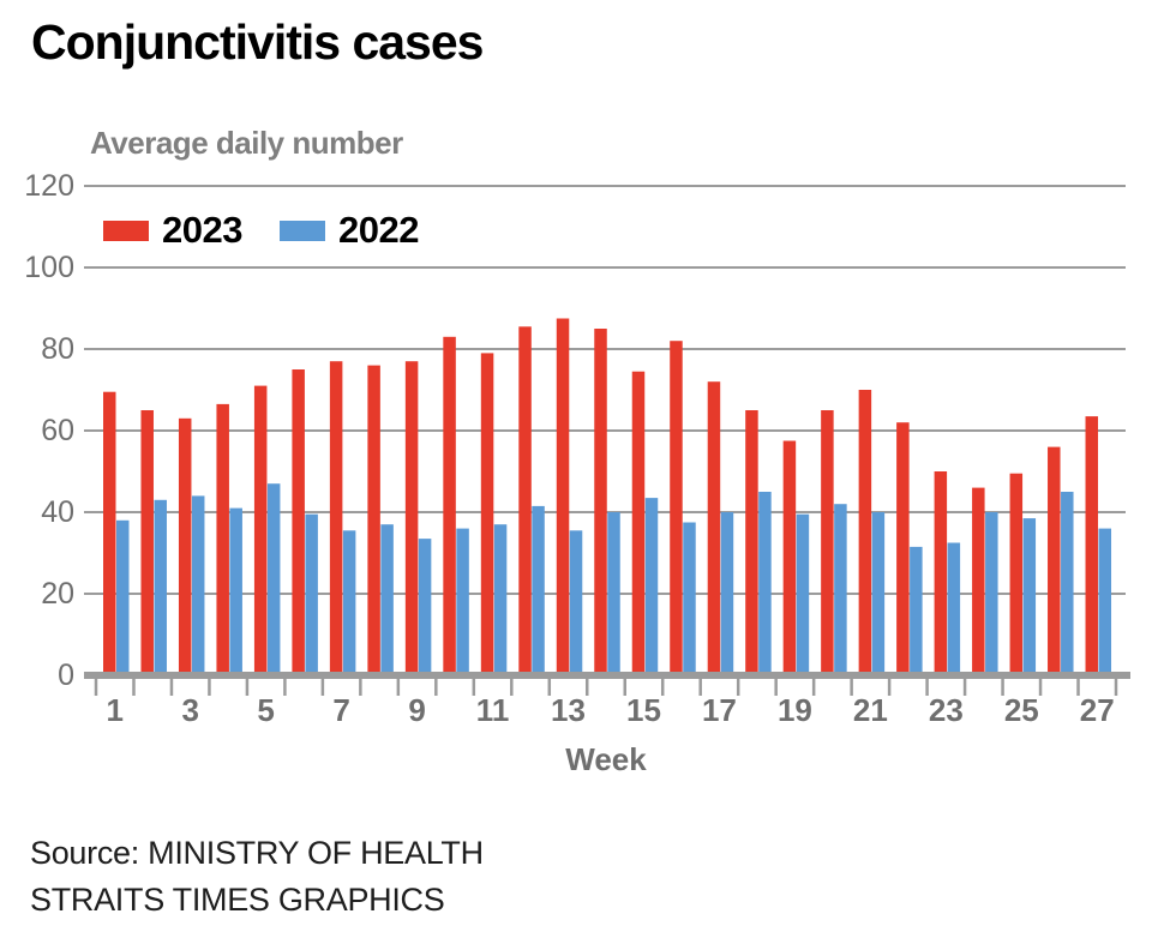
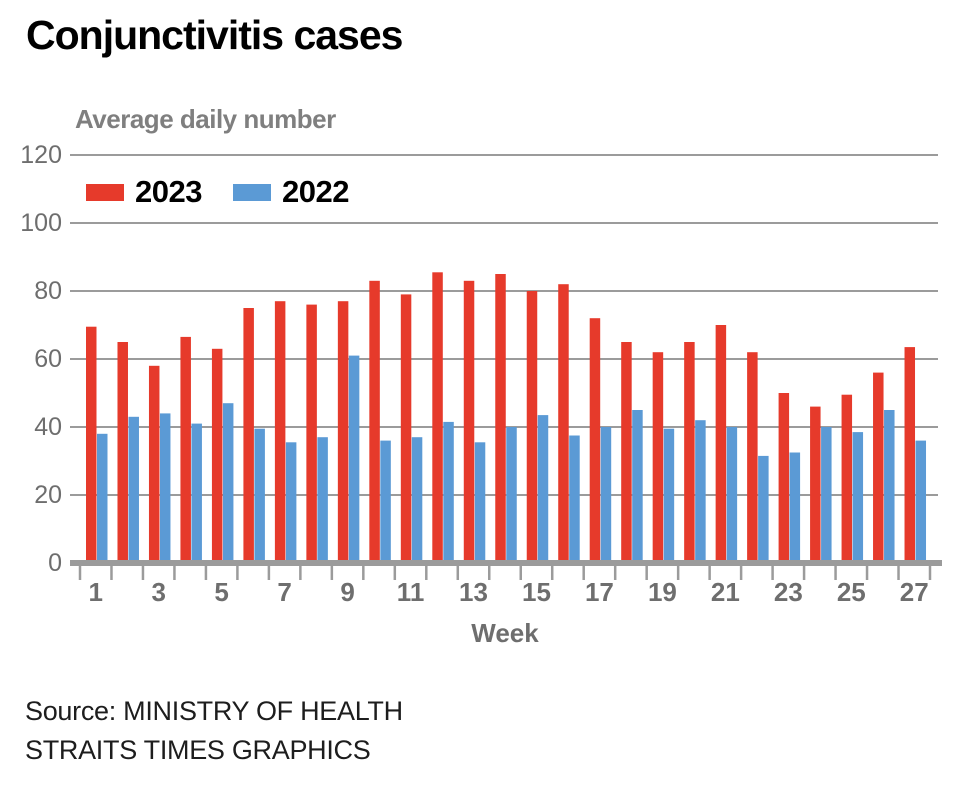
2023/3: 63 -> 58
2023/5: 71 -> 63
2022/9: 34 -> 61
2023/13: 88 -> 83
2023/15: 74 -> 80
2023/19: 58 -> 62
